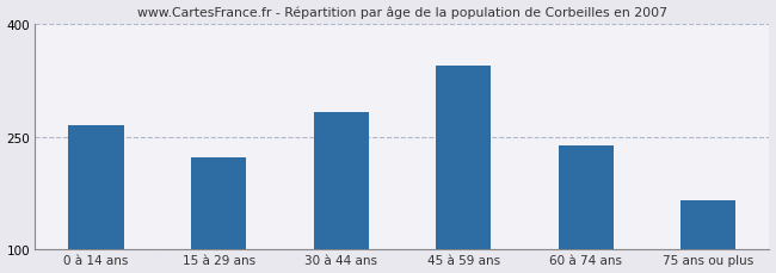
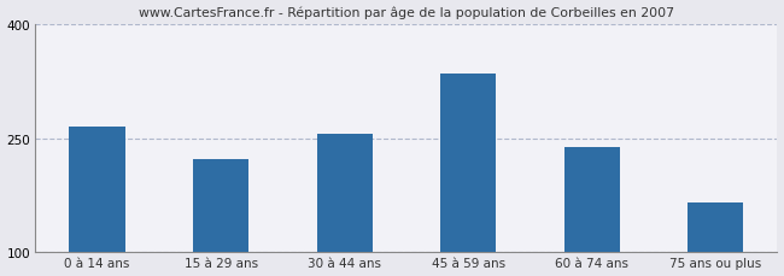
30 à 44 ans: 282 -> 255
45 à 59 ans: 344 -> 335
